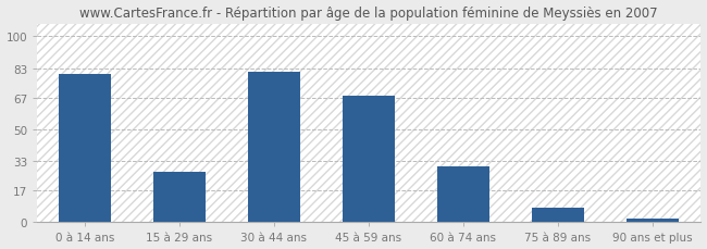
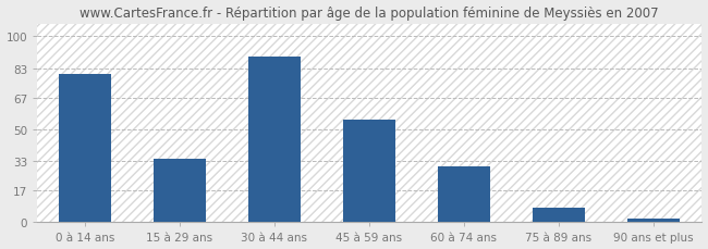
15 à 29 ans: 27 -> 34
30 à 44 ans: 81 -> 89
45 à 59 ans: 68 -> 55
